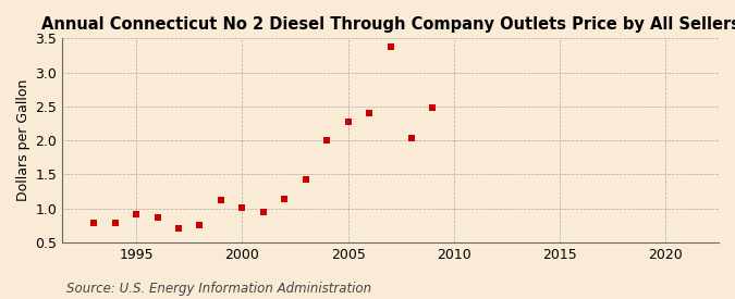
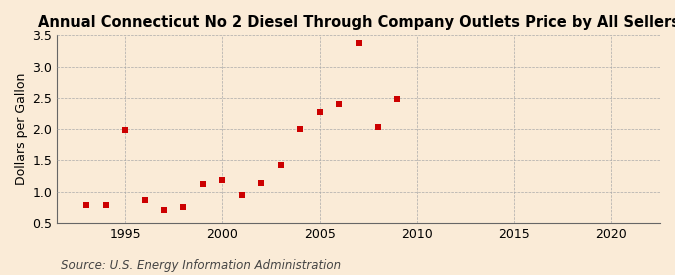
1995: 0.91 -> 1.98
2000: 1.01 -> 1.18
